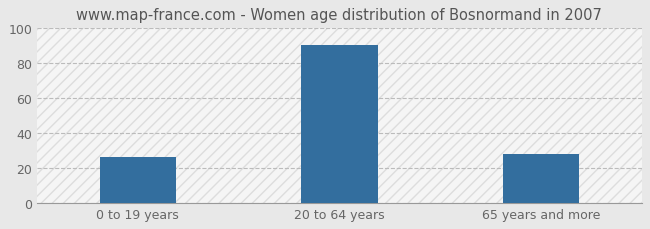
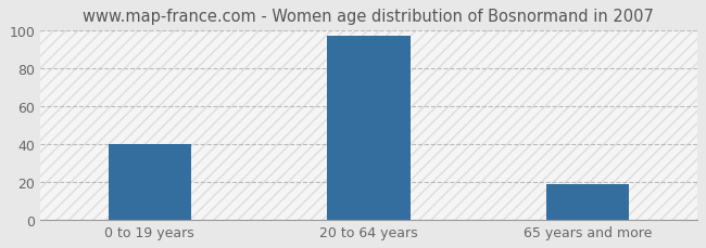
0 to 19 years: 26 -> 40
20 to 64 years: 90 -> 97
65 years and more: 28 -> 19
